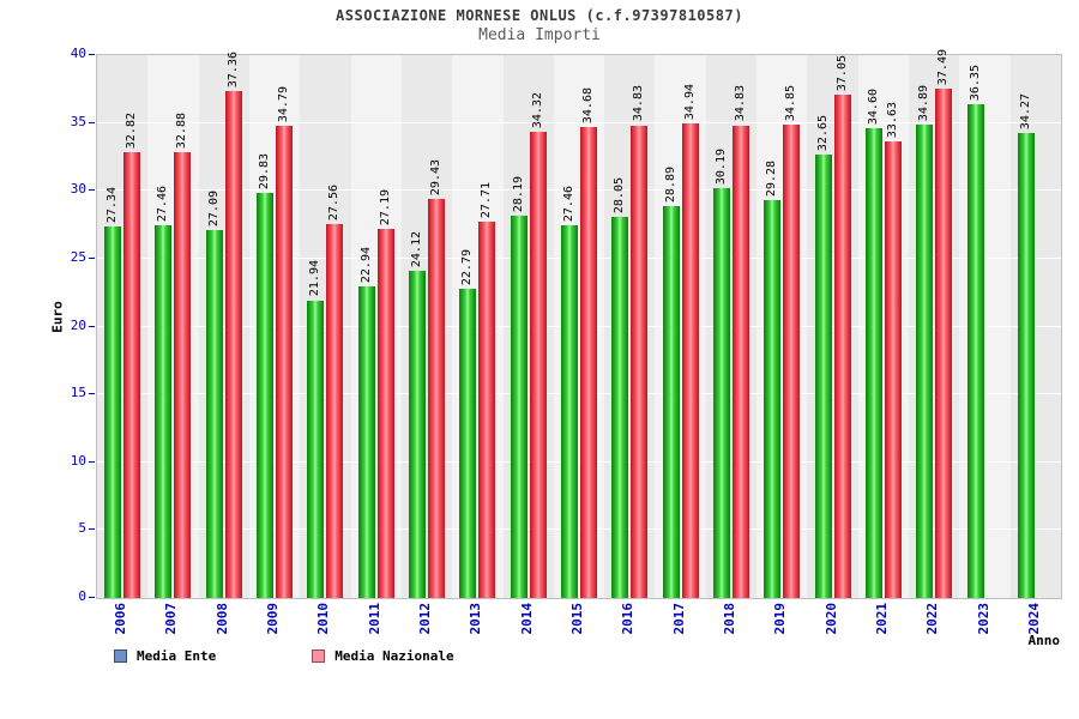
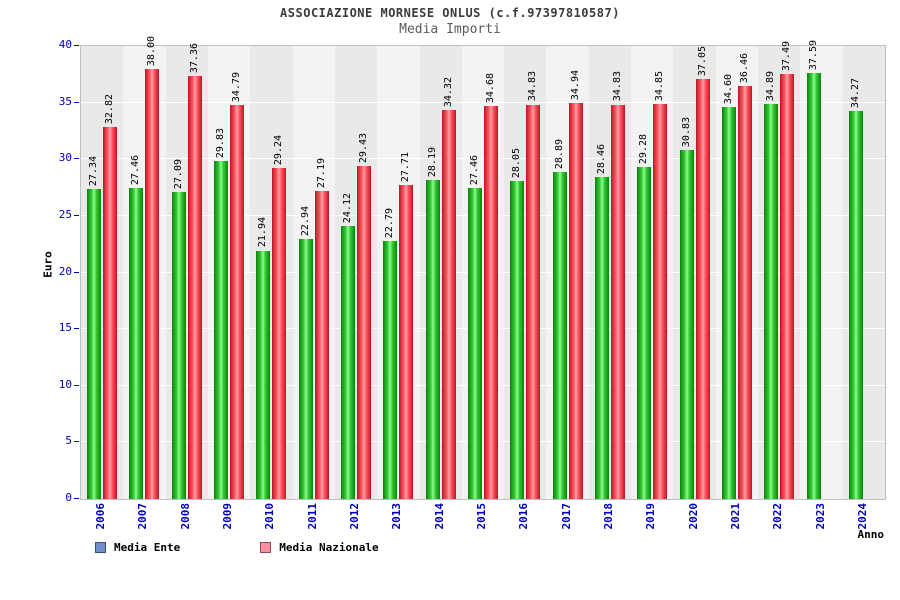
Media Nazionale/2007: 32.88 -> 38.00
Media Nazionale/2010: 27.56 -> 29.24
Media Ente/2018: 30.19 -> 28.46
Media Ente/2020: 32.65 -> 30.83
Media Nazionale/2021: 33.63 -> 36.46
Media Ente/2023: 36.35 -> 37.59
